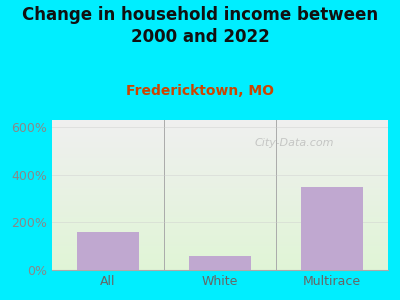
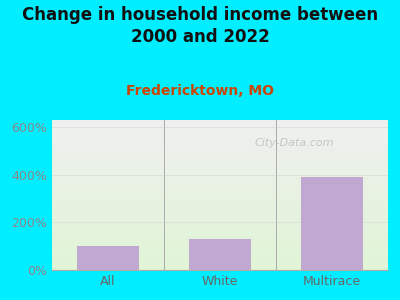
All: 160% -> 100%
White: 60% -> 130%
Multirace: 350% -> 390%
